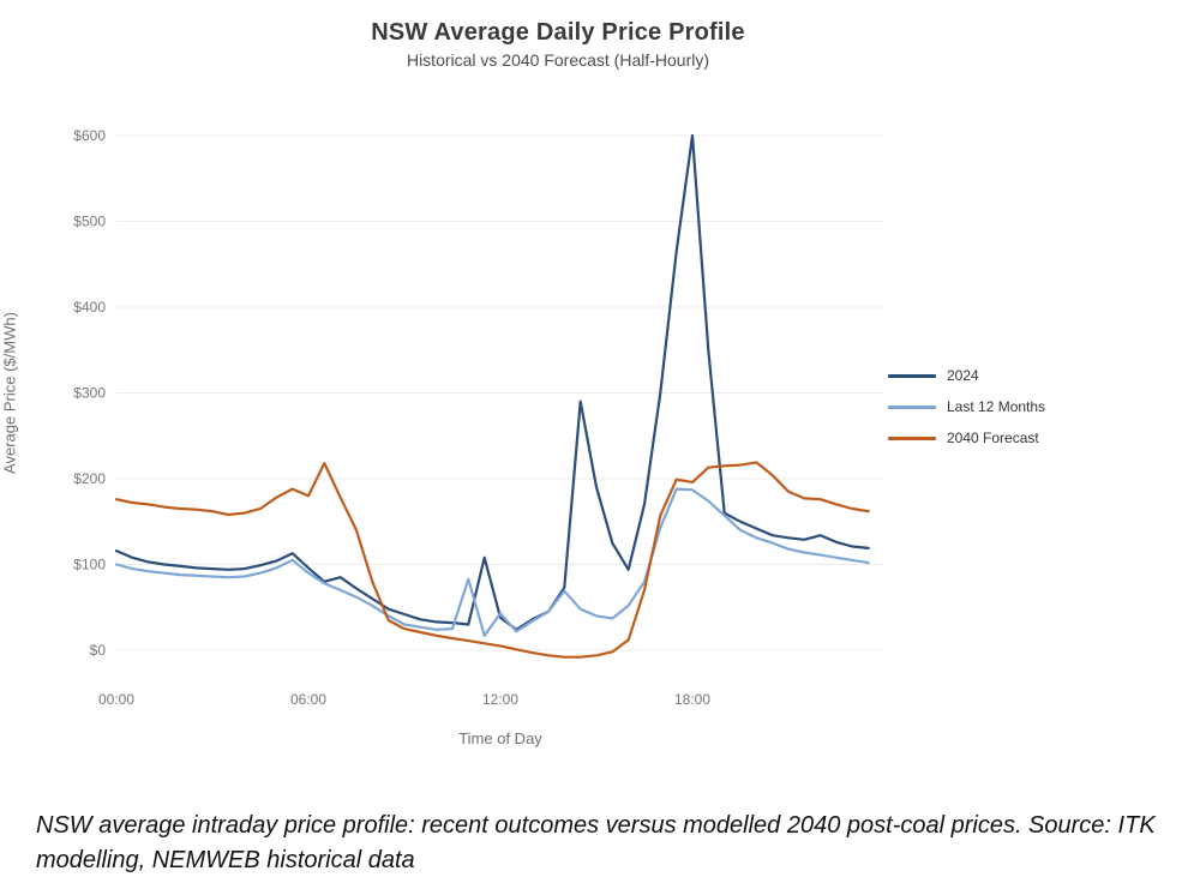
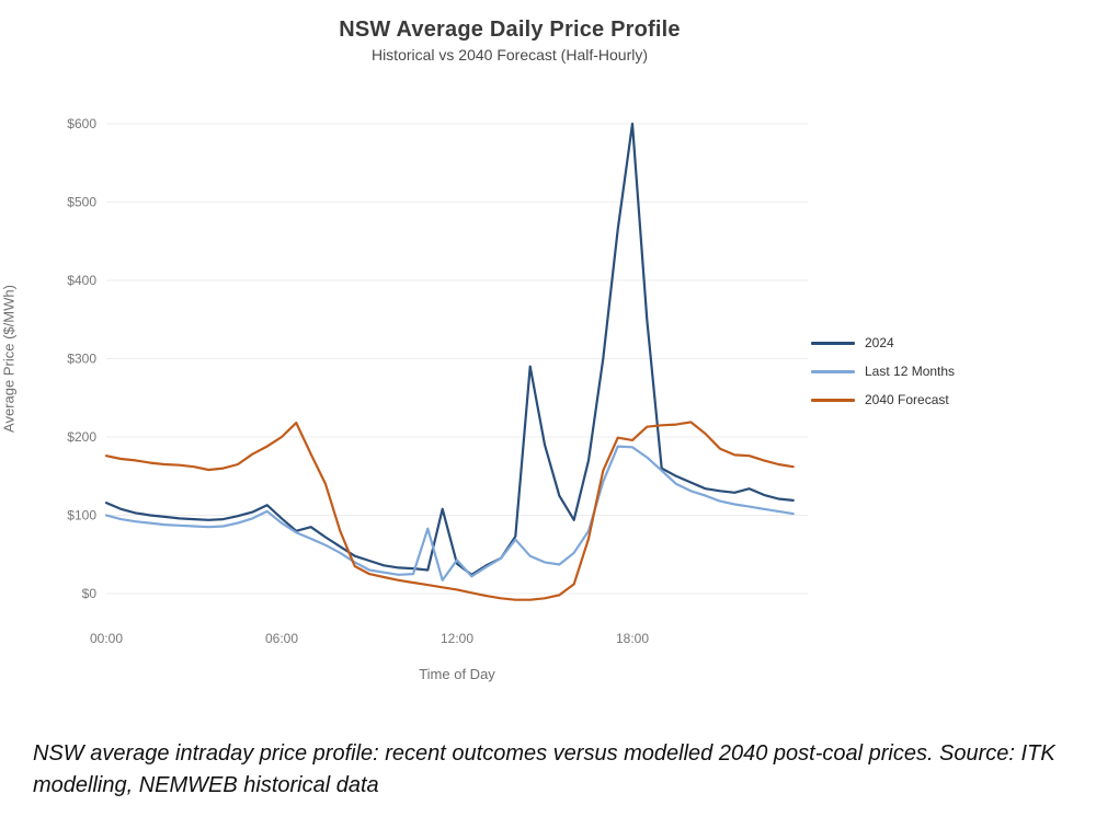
2040 Forecast/06:00: $180 -> $200
